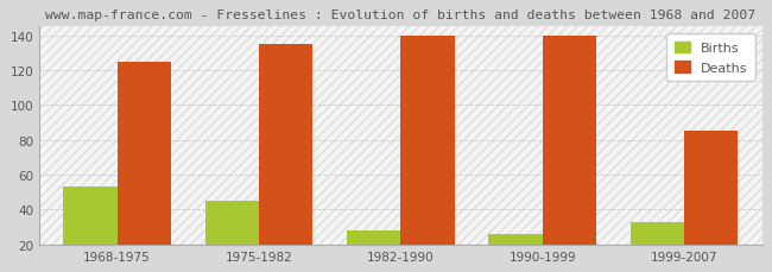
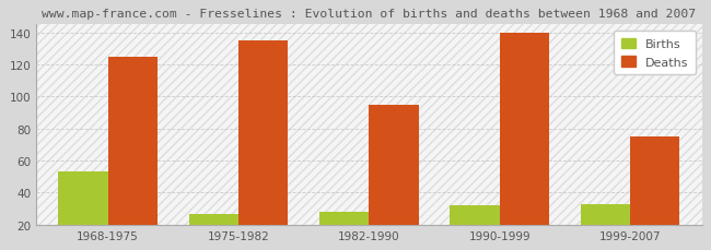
Births/1975-1982: 45 -> 27
Deaths/1982-1990: 140 -> 95
Births/1990-1999: 26 -> 32
Deaths/1999-2007: 85 -> 75
